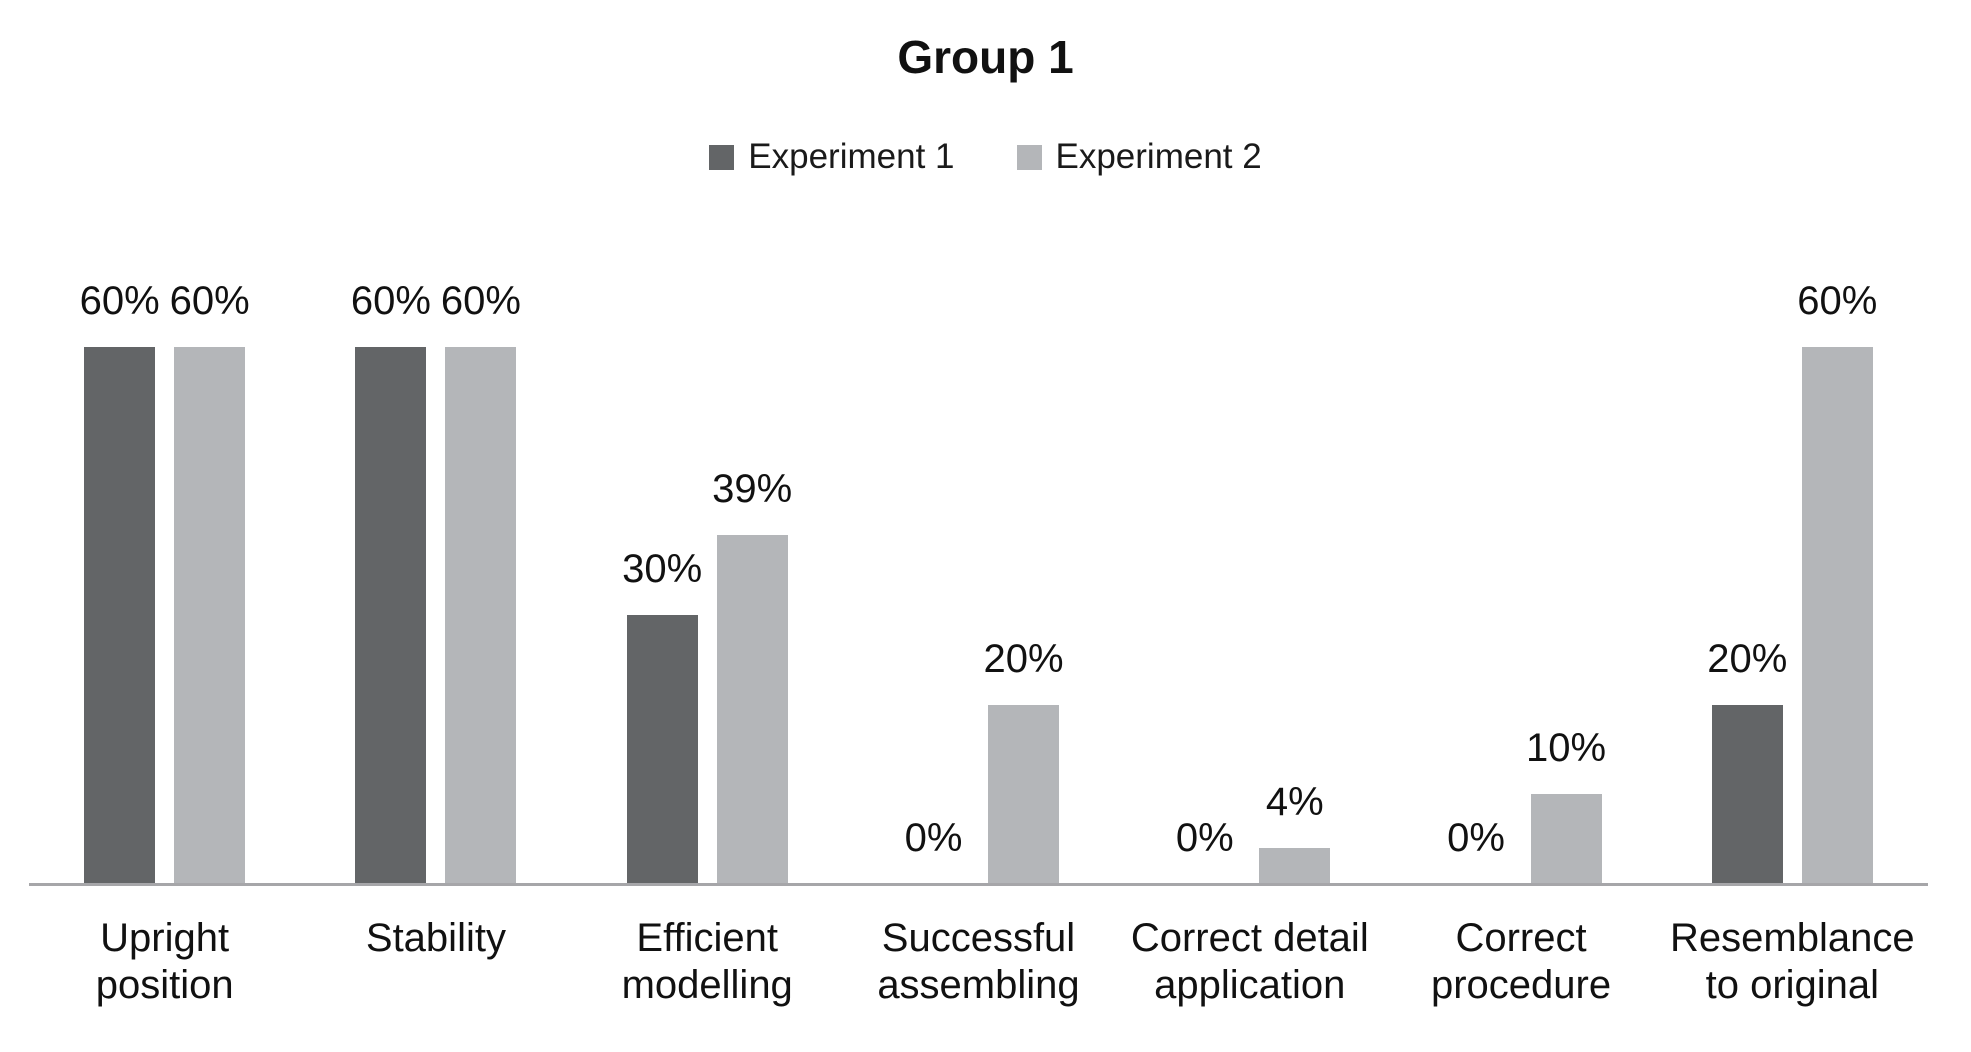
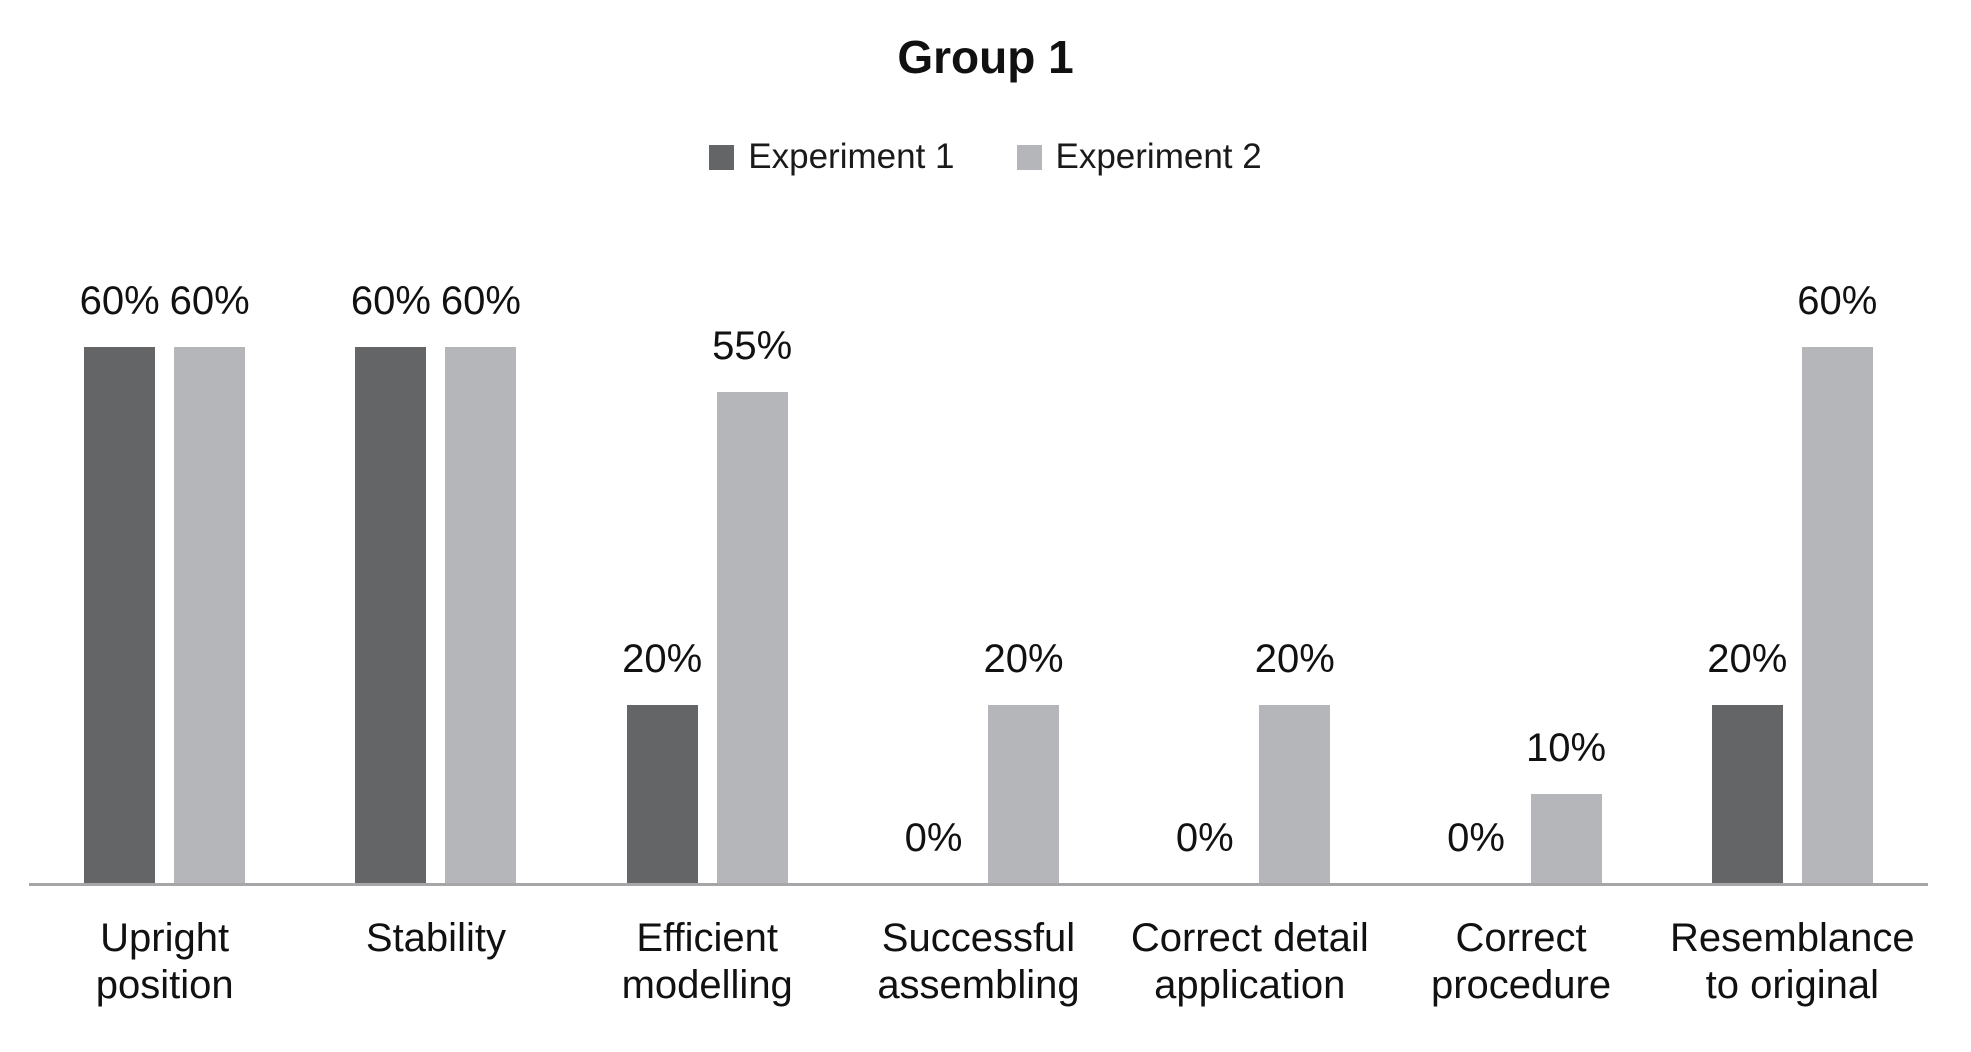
Experiment 1/Efficient modelling: 30% -> 20%
Experiment 2/Efficient modelling: 39% -> 55%
Experiment 2/Correct detail application: 4% -> 20%
